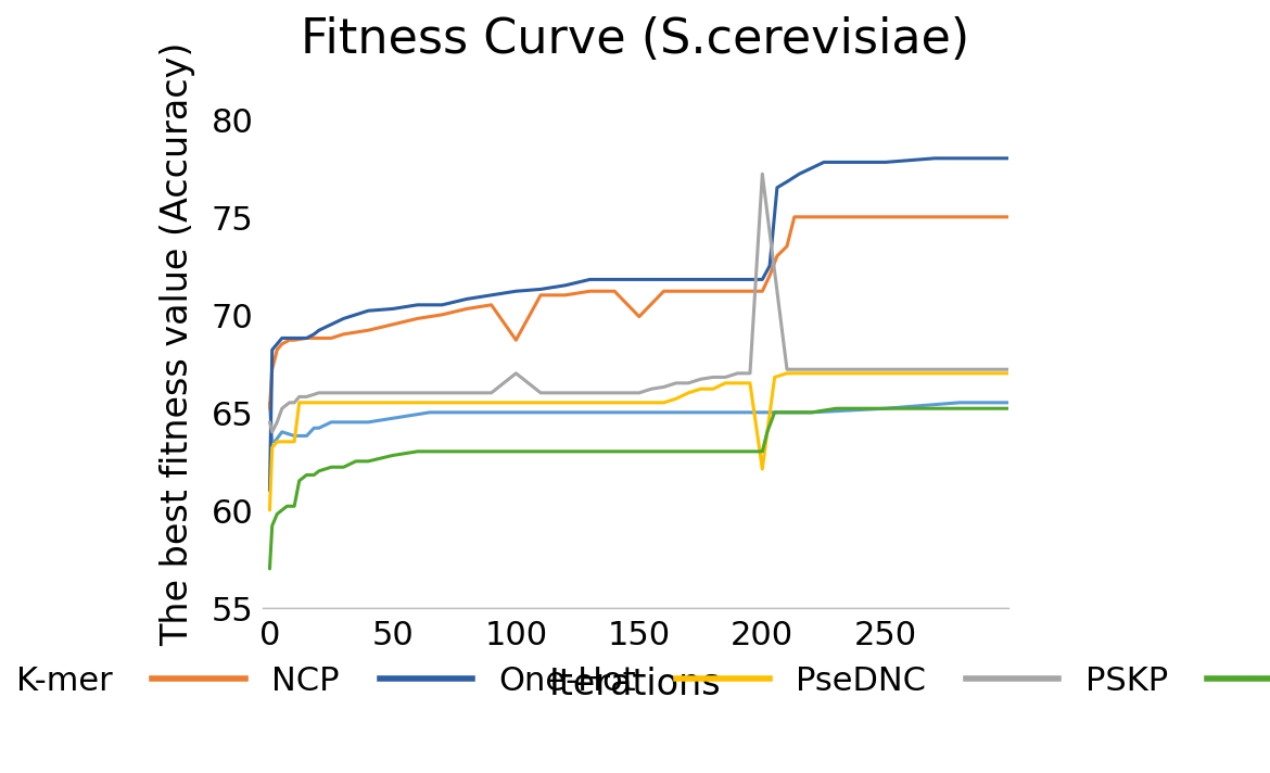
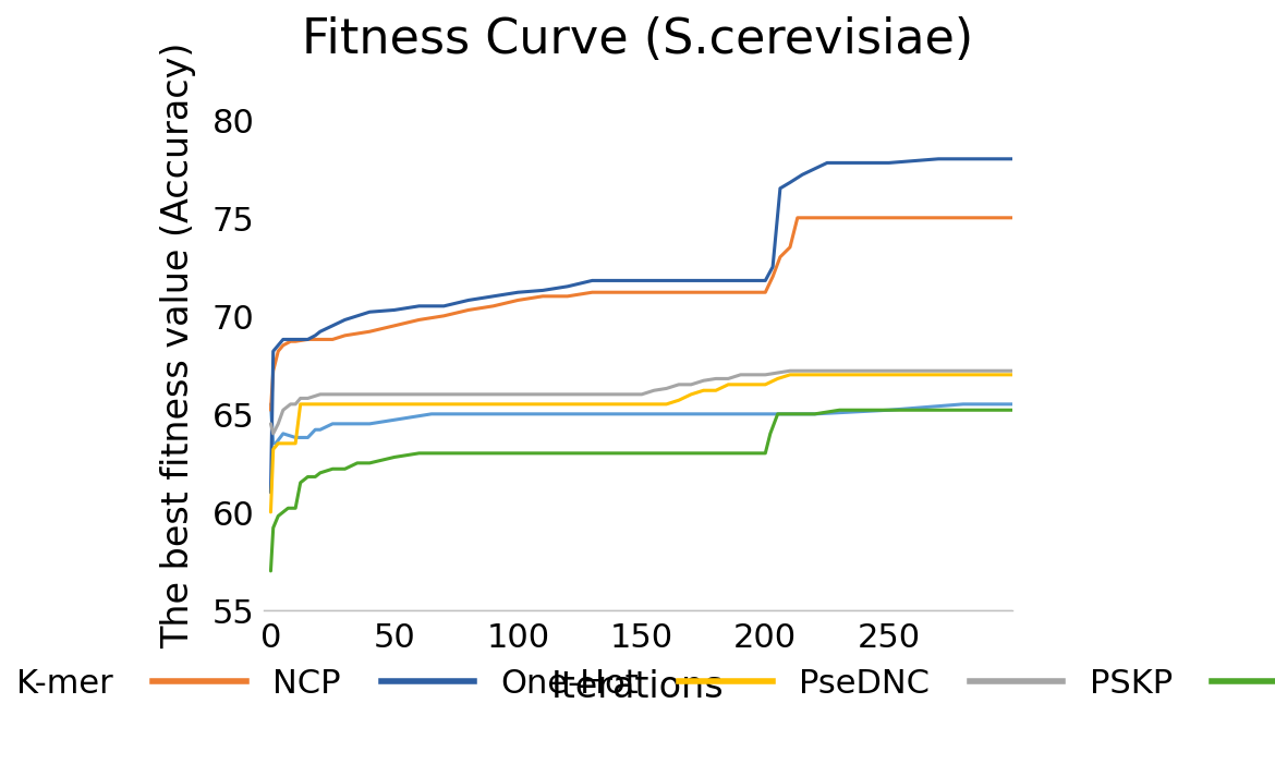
NCP/100: 68.7 -> 70.8
PSKP/100: 67.0 -> 66.0
NCP/150: 69.9 -> 71.2
PseDNC/200: 62.1 -> 66.5
PSKP/200: 77.2 -> 67.0
